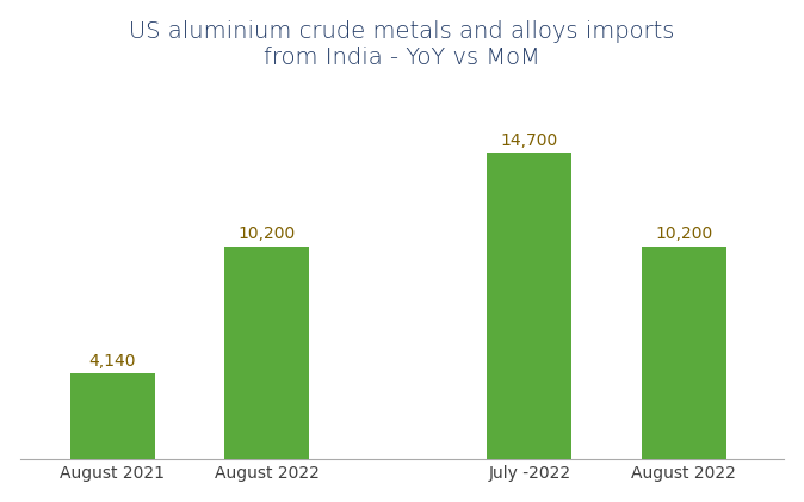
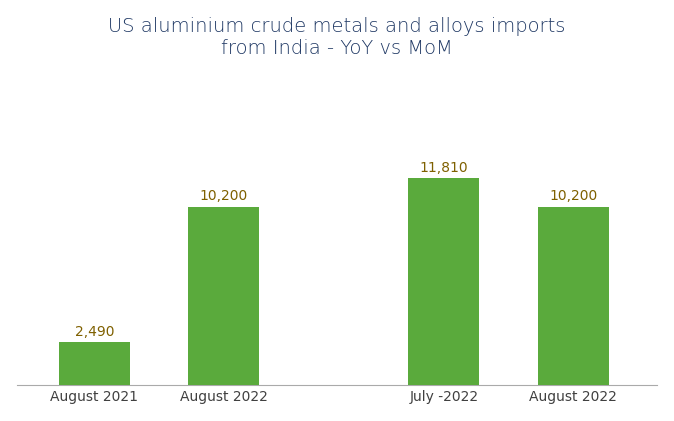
August 2021: 4,140 -> 2,490
July -2022: 14,700 -> 11,810
